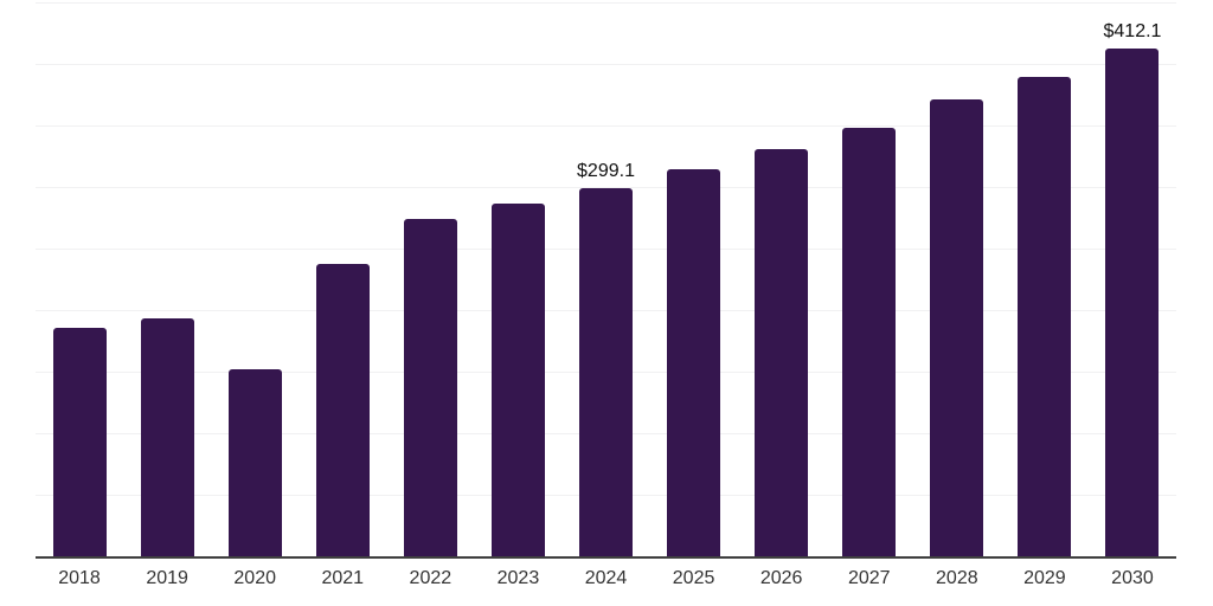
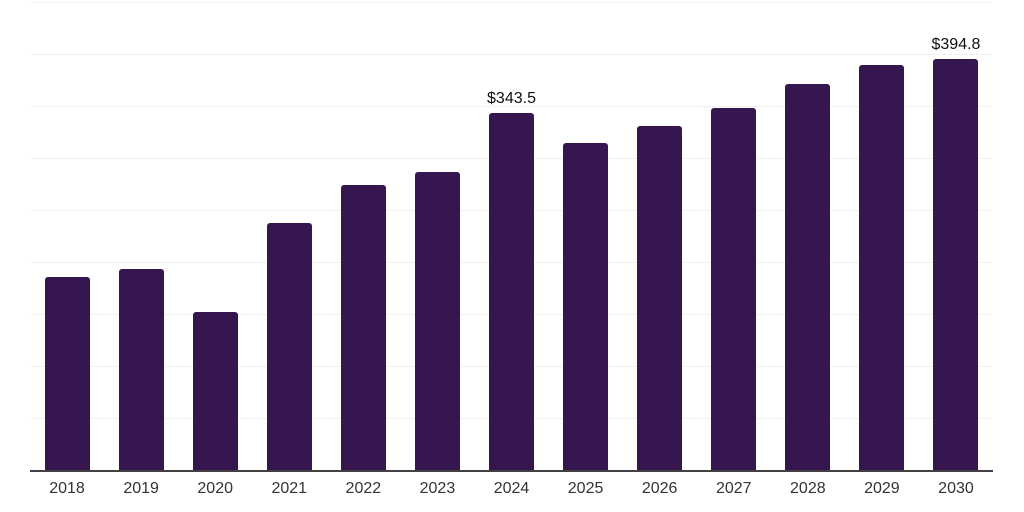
2024: $299.1 -> $343.5
2030: $412.1 -> $394.8
